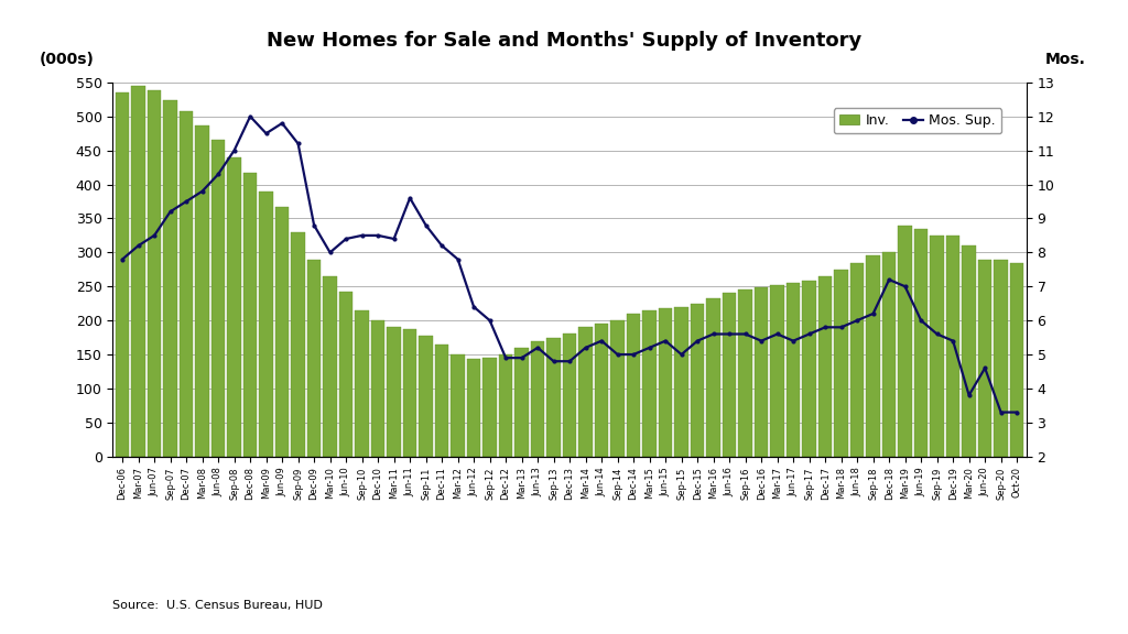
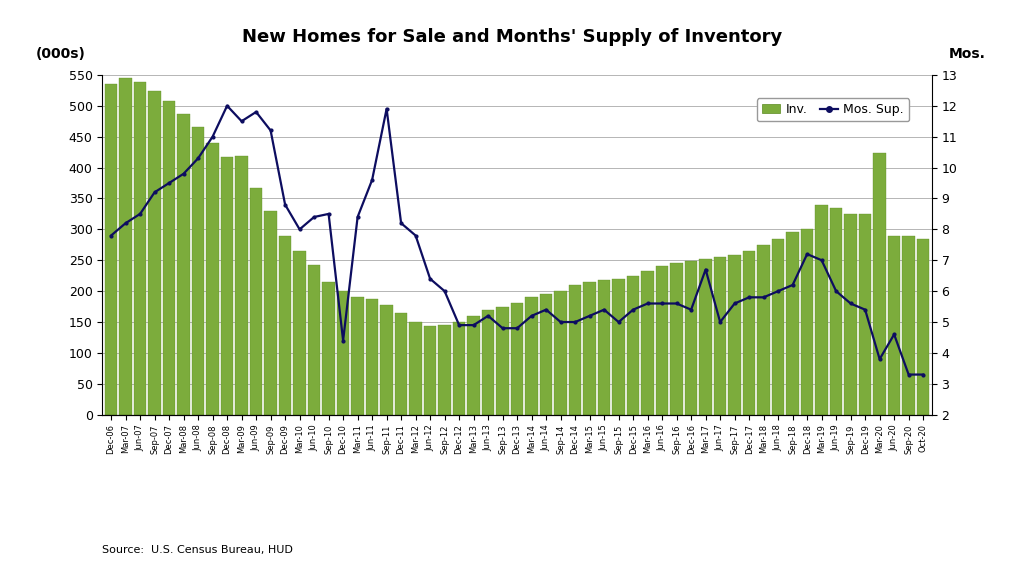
Inv./Mar-09: 390 -> 418
Mos. Sup./Dec-10: 8.5 -> 4.4
Mos. Sup./Sep-11: 8.8 -> 11.9
Mos. Sup./Mar-17: 5.6 -> 6.7
Mos. Sup./Jun-17: 5.4 -> 5.0
Inv./Mar-20: 310 -> 424
